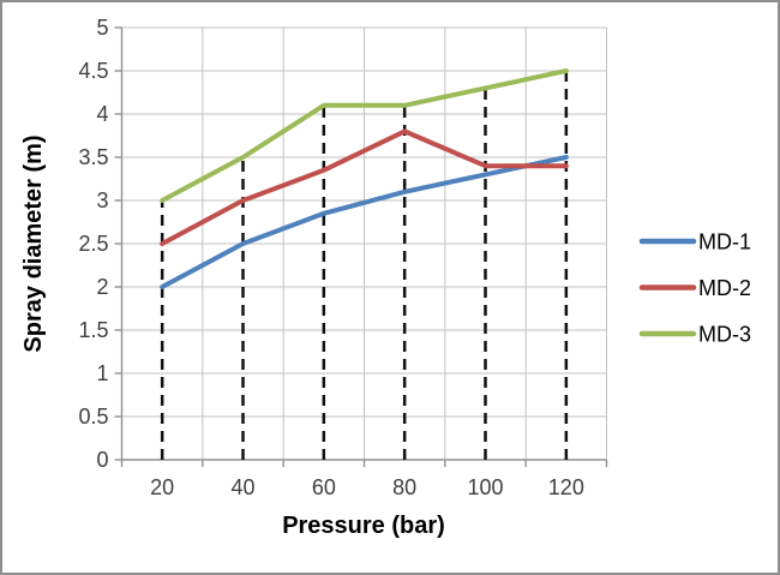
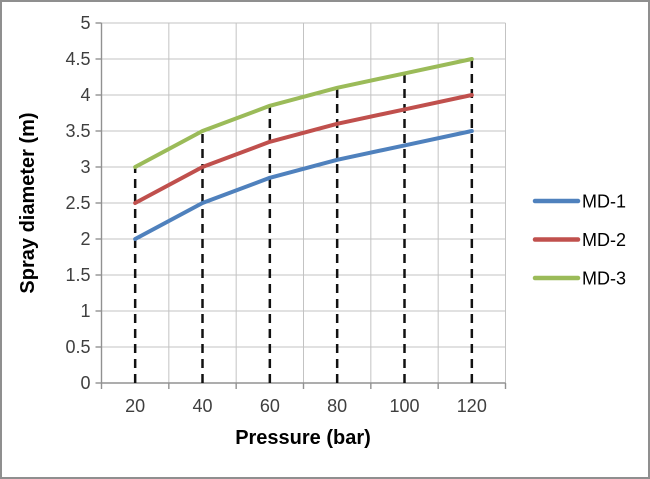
MD-3/60: 4.1 -> 3.9
MD-2/80: 3.8 -> 3.6
MD-2/100: 3.4 -> 3.8
MD-2/120: 3.4 -> 4.0
